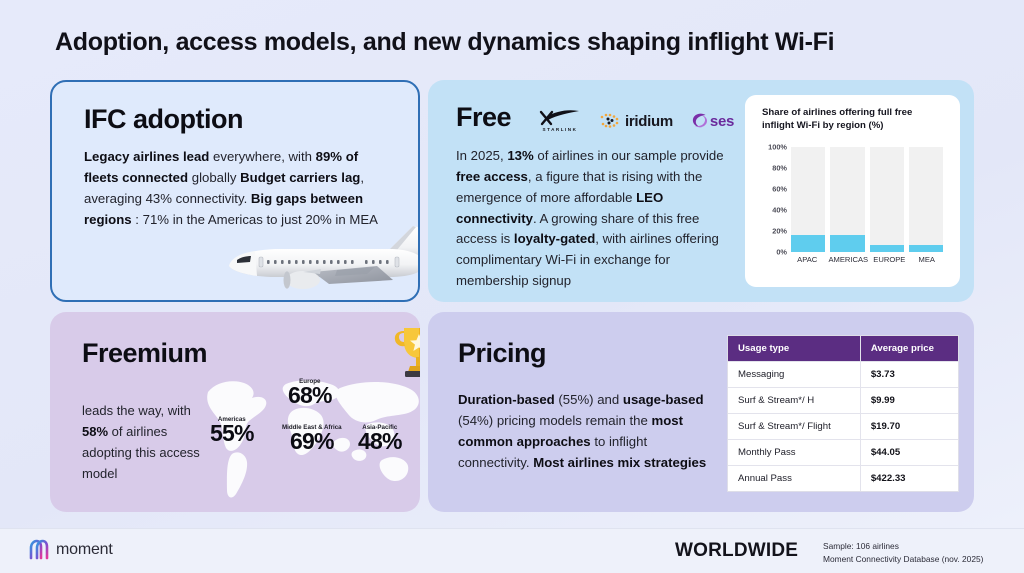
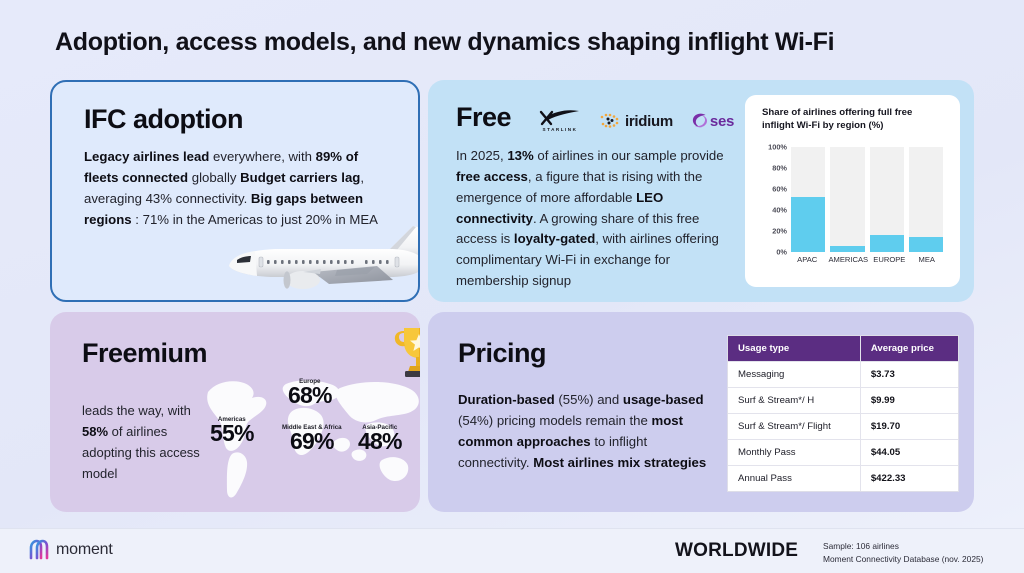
APAC: 16% -> 52%
AMERICAS: 16% -> 6%
EUROPE: 7% -> 16%
MEA: 7% -> 14%
